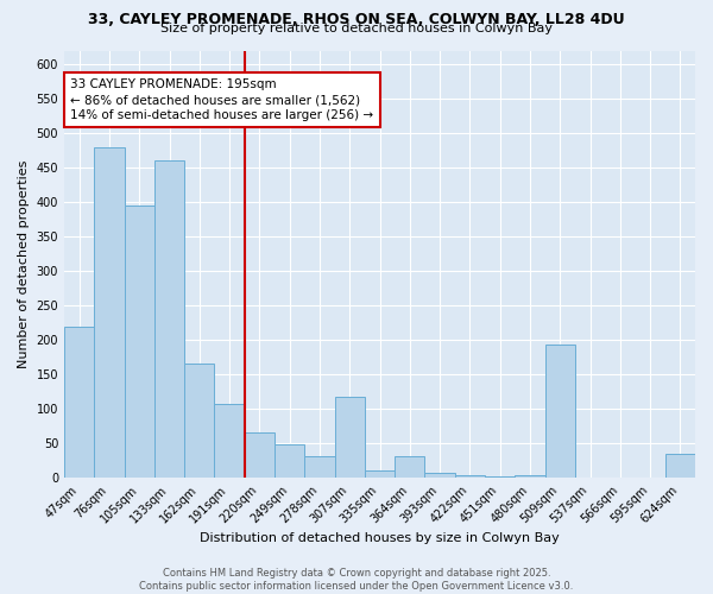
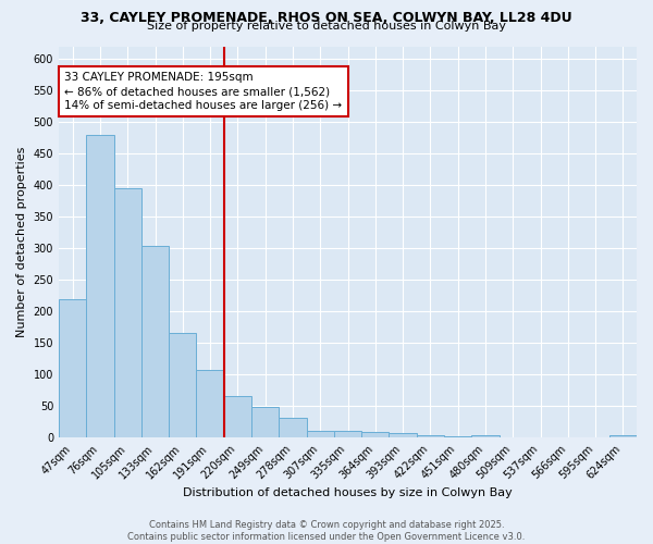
133sqm: 460 -> 303
307sqm: 118 -> 10
364sqm: 32 -> 9
509sqm: 194 -> 1
624sqm: 34 -> 4
